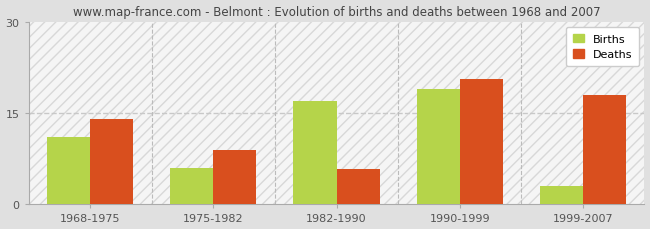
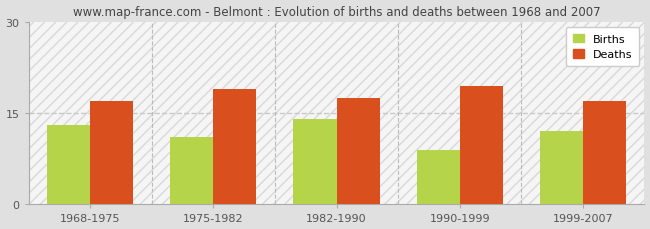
Births/1968-1975: 11 -> 13
Deaths/1968-1975: 14.0 -> 17.0
Births/1975-1982: 6 -> 11
Deaths/1975-1982: 9.0 -> 19.0
Births/1982-1990: 17 -> 14
Deaths/1982-1990: 5.8 -> 17.5
Births/1990-1999: 19 -> 9
Deaths/1990-1999: 20.6 -> 19.5
Births/1999-2007: 3 -> 12
Deaths/1999-2007: 18.0 -> 17.0
